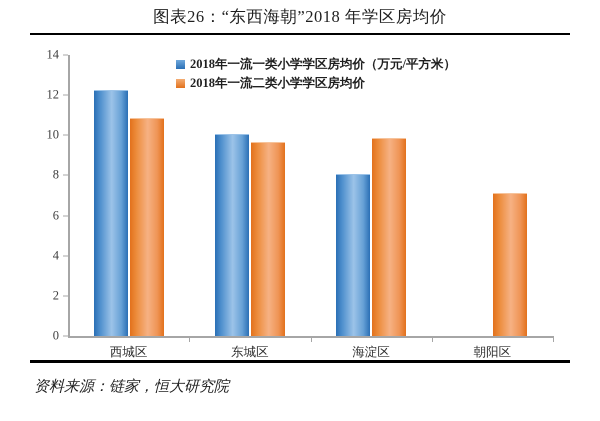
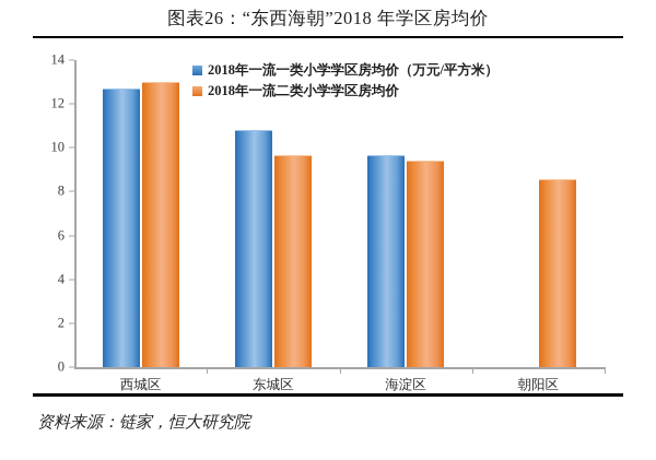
2018年一流一类小学学区房均价（万元/平方米）/西城区: 12.2 -> 12.7
2018年一流二类小学学区房均价/西城区: 10.8 -> 12.9
2018年一流一类小学学区房均价（万元/平方米）/东城区: 10.0 -> 10.8
2018年一流一类小学学区房均价（万元/平方米）/海淀区: 8.0 -> 9.6
2018年一流二类小学学区房均价/海淀区: 9.8 -> 9.3
2018年一流二类小学学区房均价/朝阳区: 7.1 -> 8.5
